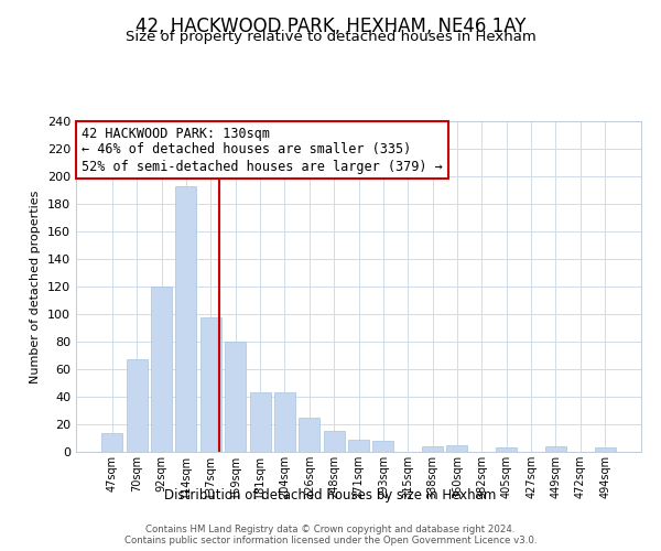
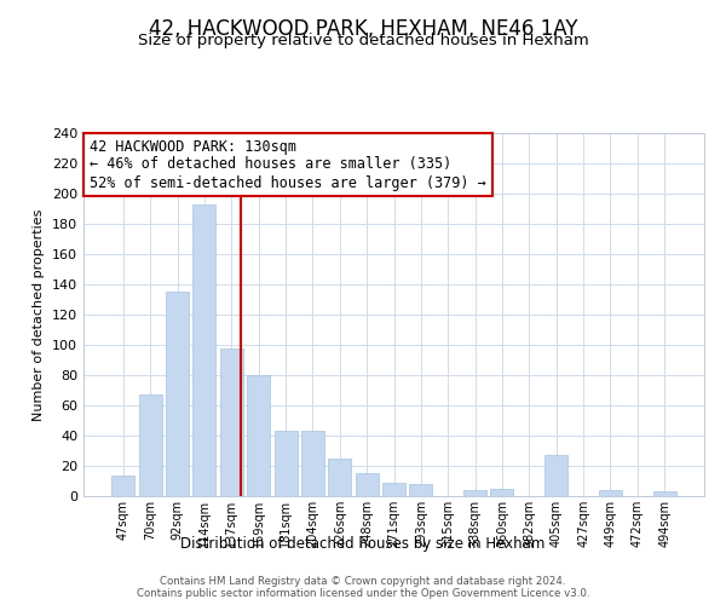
92sqm: 120 -> 135
405sqm: 3 -> 27
